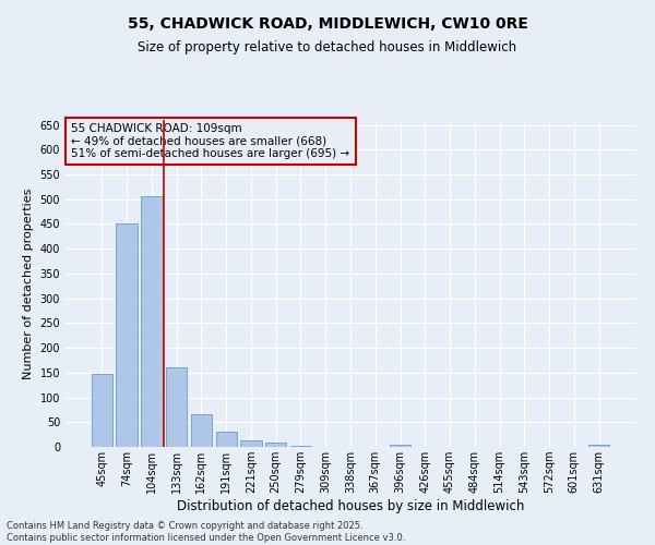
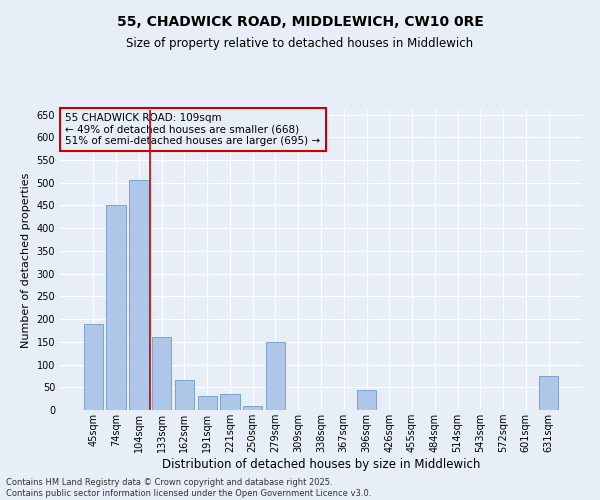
45sqm: 148 -> 190
221sqm: 14 -> 35
279sqm: 3 -> 150
396sqm: 4 -> 45
631sqm: 4 -> 75
